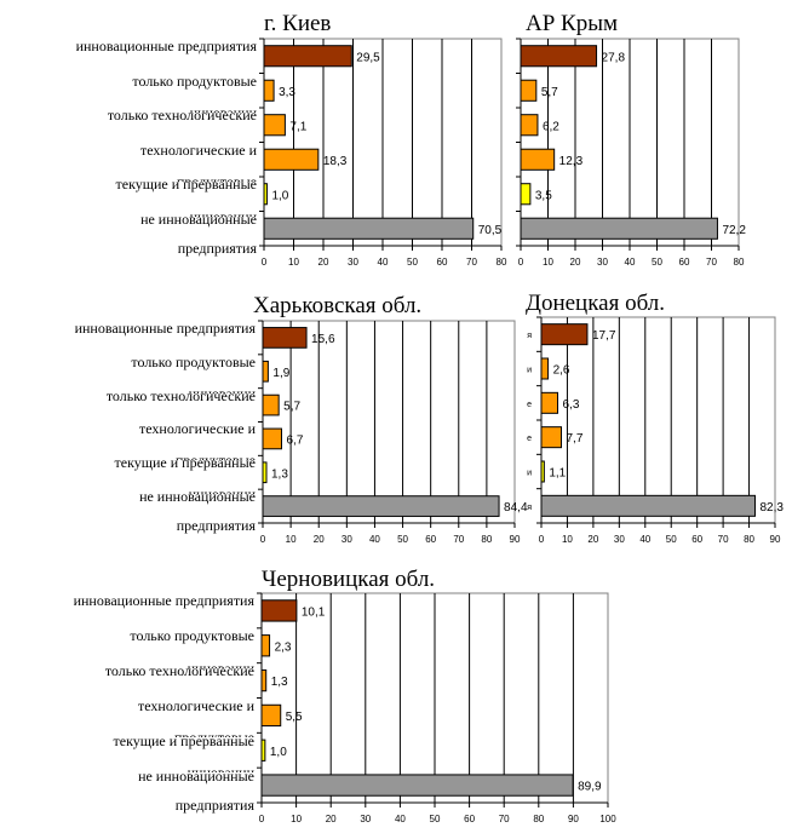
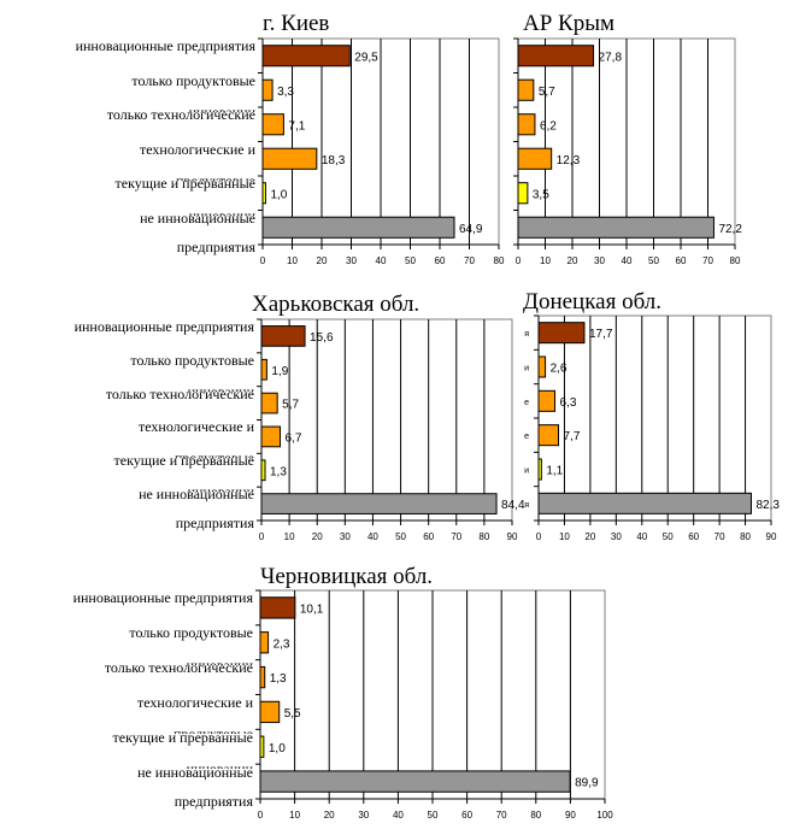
г. Киев/не инновационные предприятия: 70,5 -> 64,9
